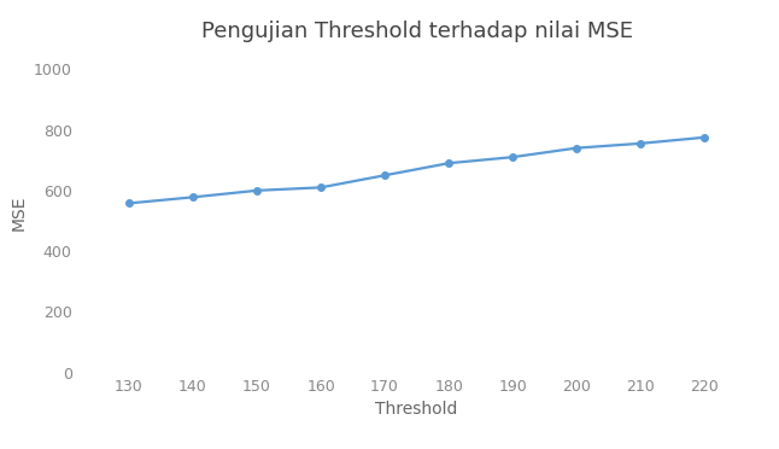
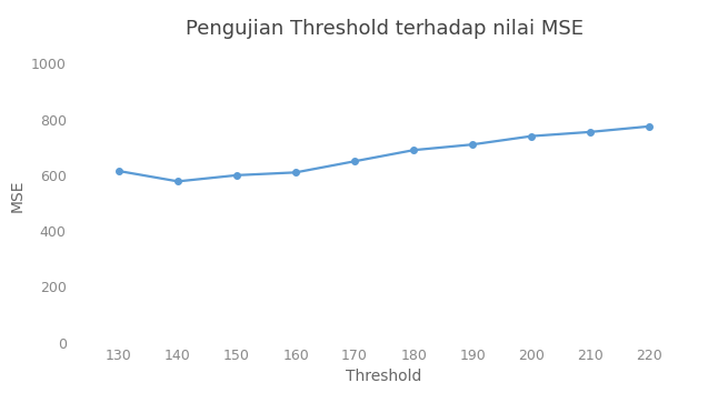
130: 558 -> 615
